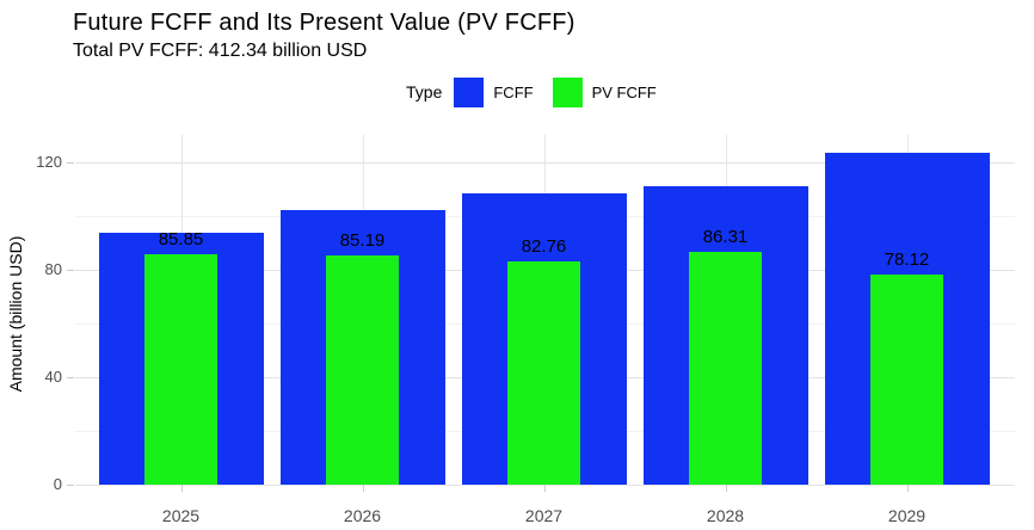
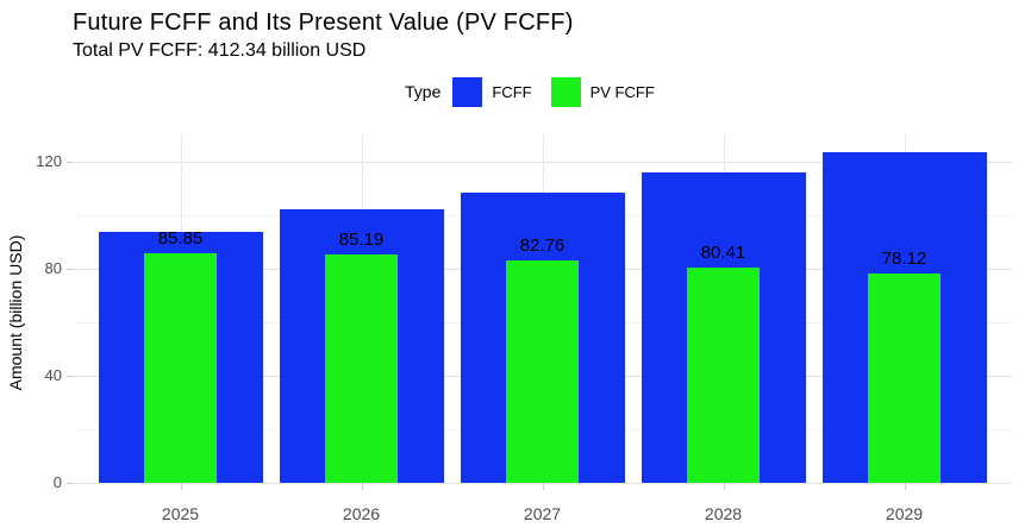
FCFF/2028: 111 -> 116
PV FCFF/2028: 86.31 -> 80.41
